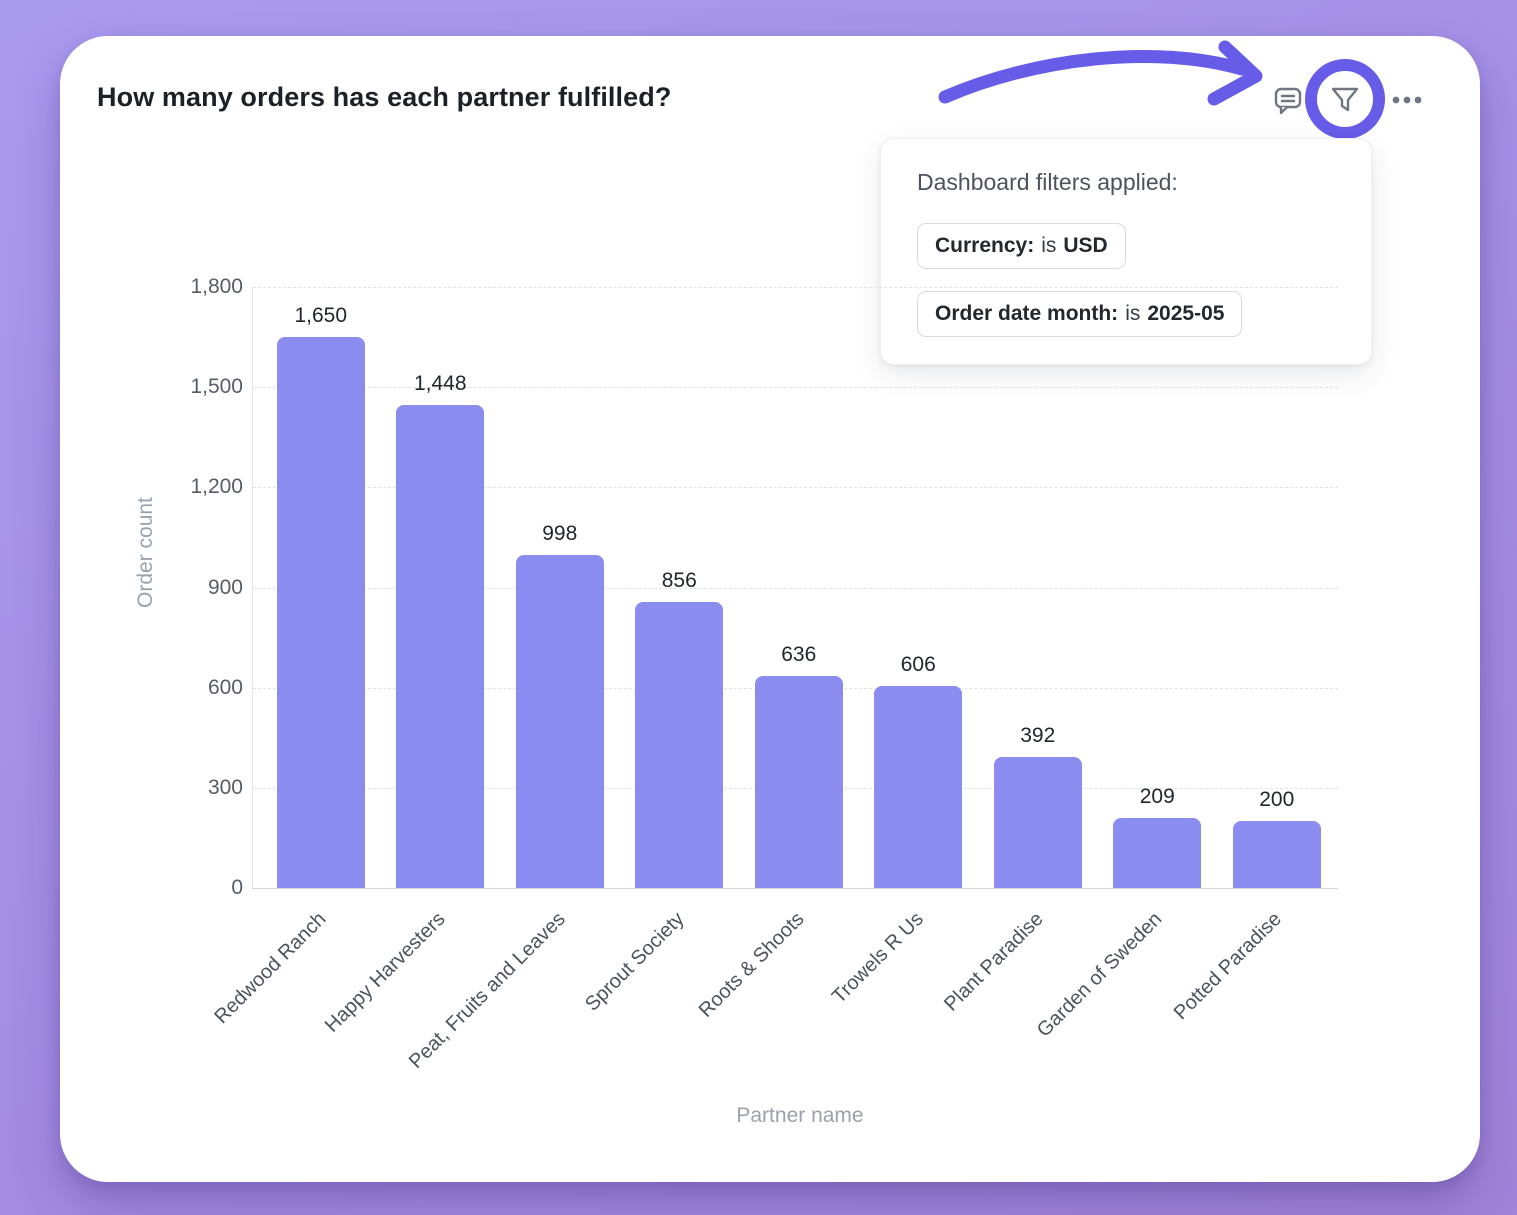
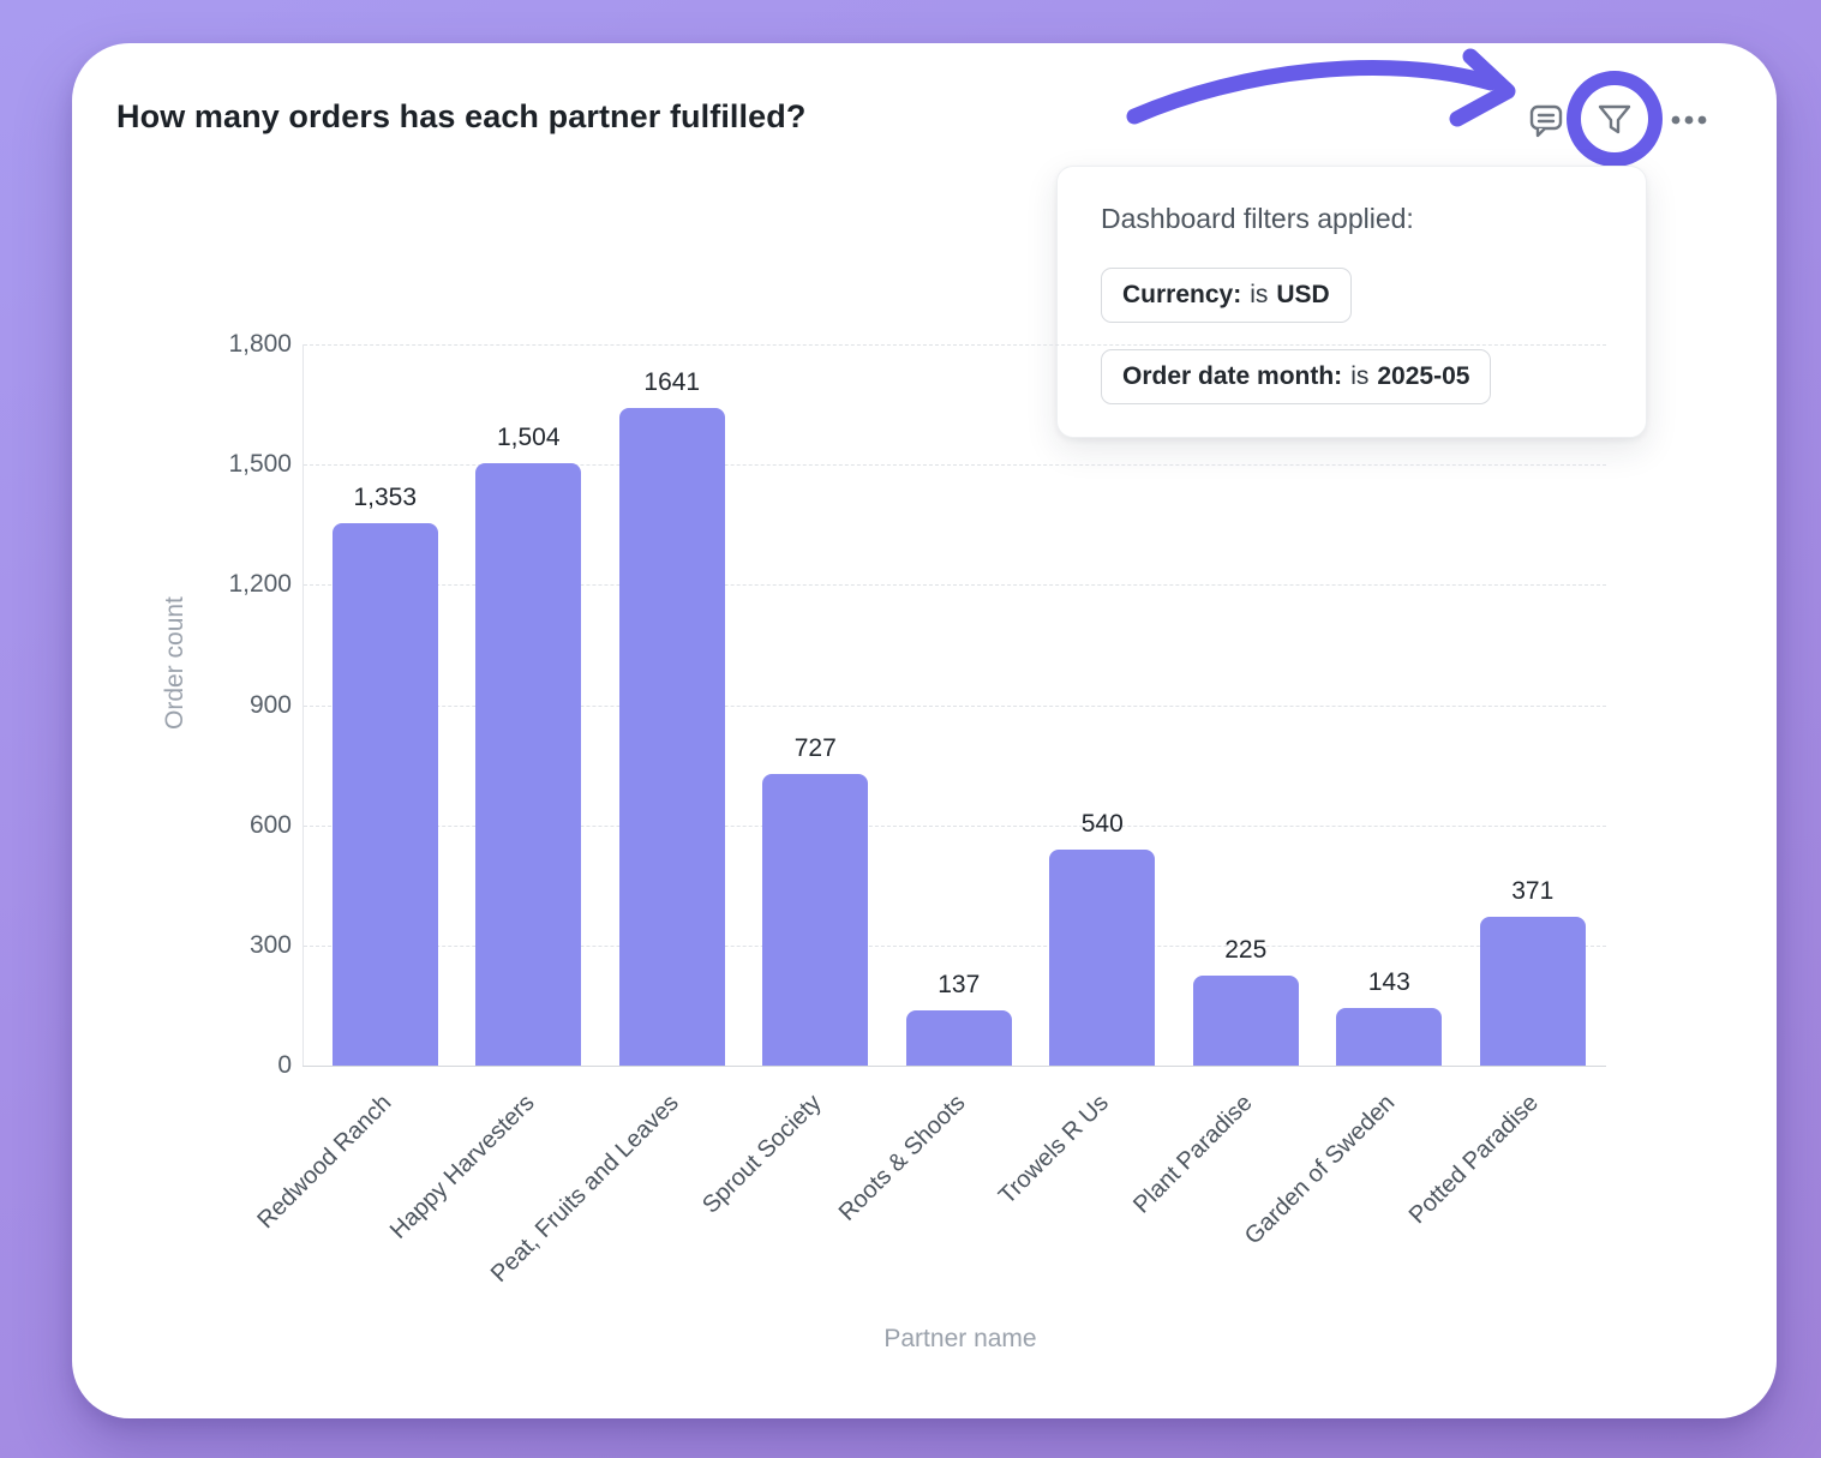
Redwood Ranch: 1,650 -> 1,353
Happy Harvesters: 1,448 -> 1,504
Peat, Fruits and Leaves: 998 -> 1641
Sprout Society: 856 -> 727
Roots & Shoots: 636 -> 137
Trowels R Us: 606 -> 540
Plant Paradise: 392 -> 225
Garden of Sweden: 209 -> 143
Potted Paradise: 200 -> 371
